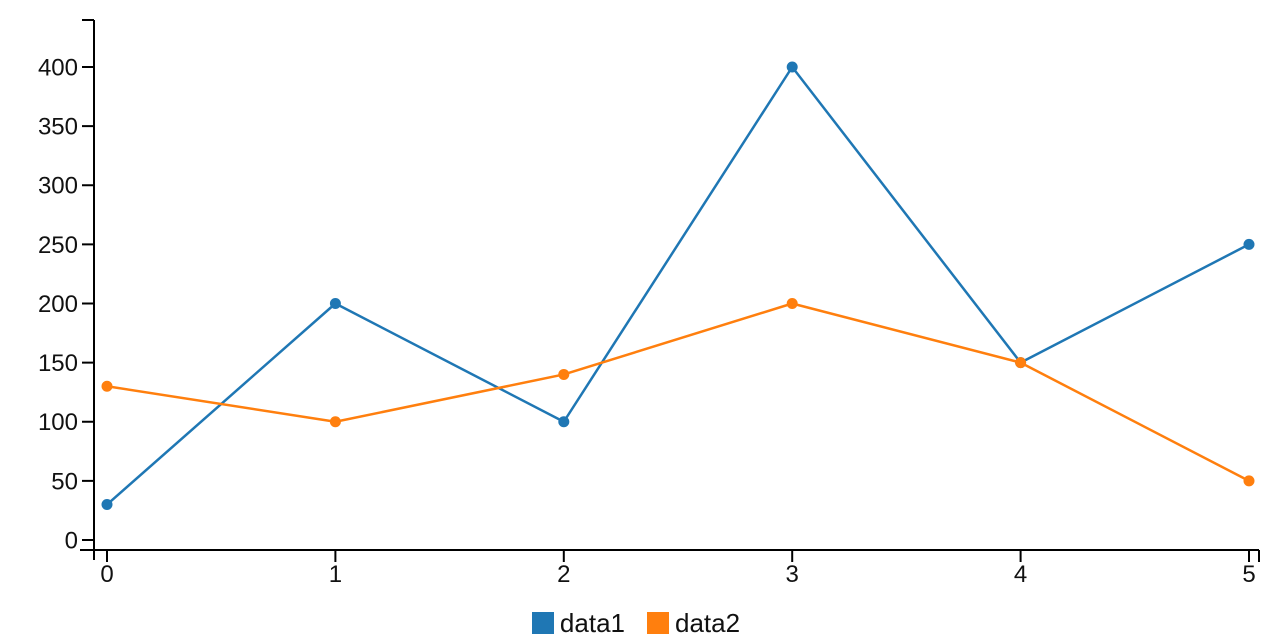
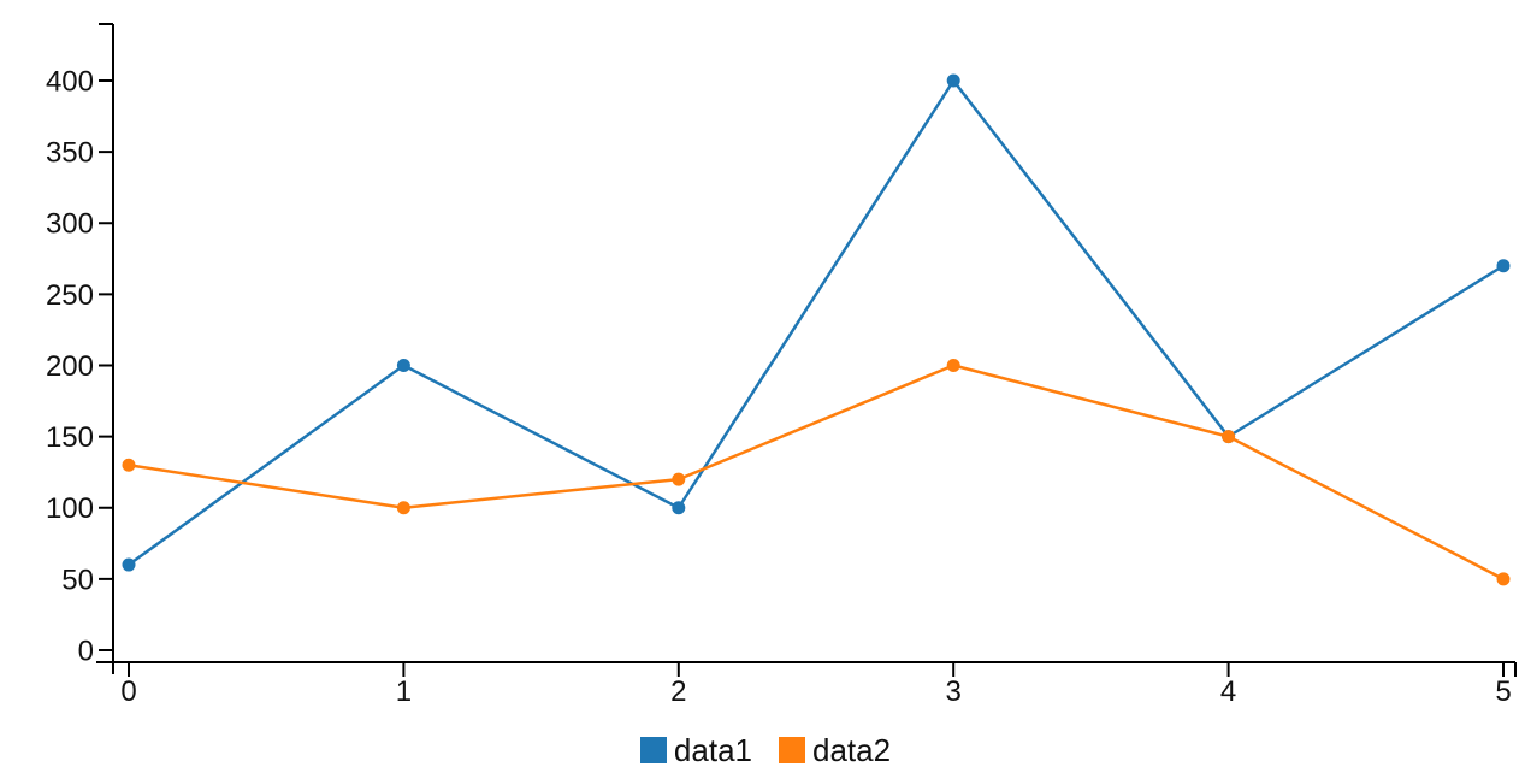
data1/0: 30 -> 60
data2/2: 140 -> 120
data1/5: 250 -> 270
